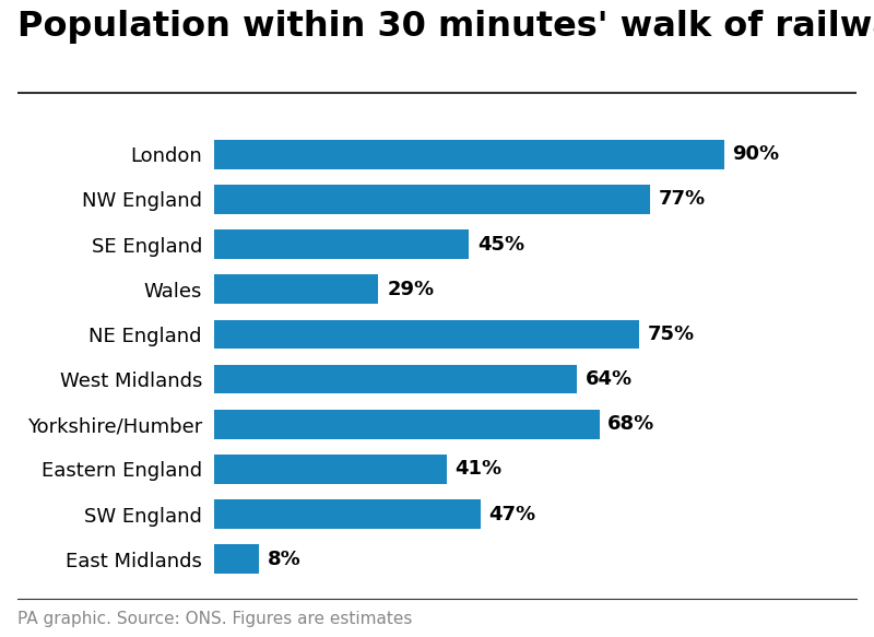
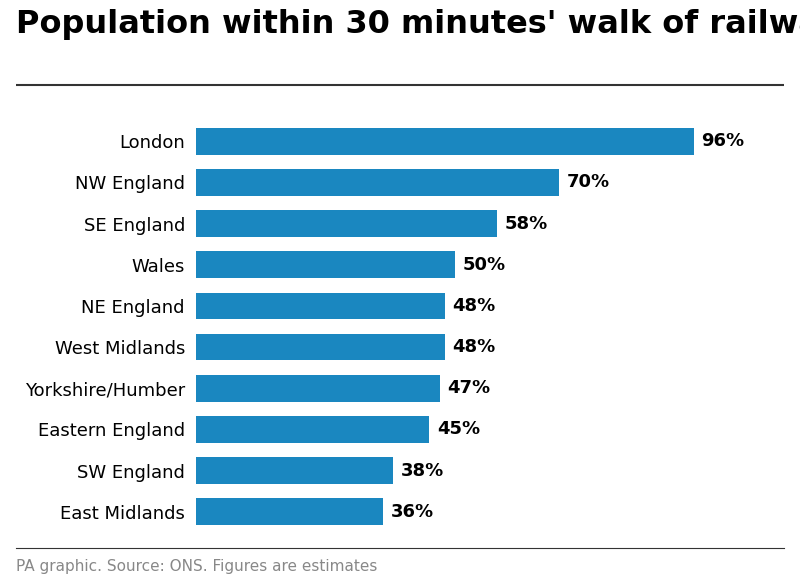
London: 90% -> 96%
NW England: 77% -> 70%
SE England: 45% -> 58%
Wales: 29% -> 50%
NE England: 75% -> 48%
West Midlands: 64% -> 48%
Yorkshire/Humber: 68% -> 47%
Eastern England: 41% -> 45%
SW England: 47% -> 38%
East Midlands: 8% -> 36%
